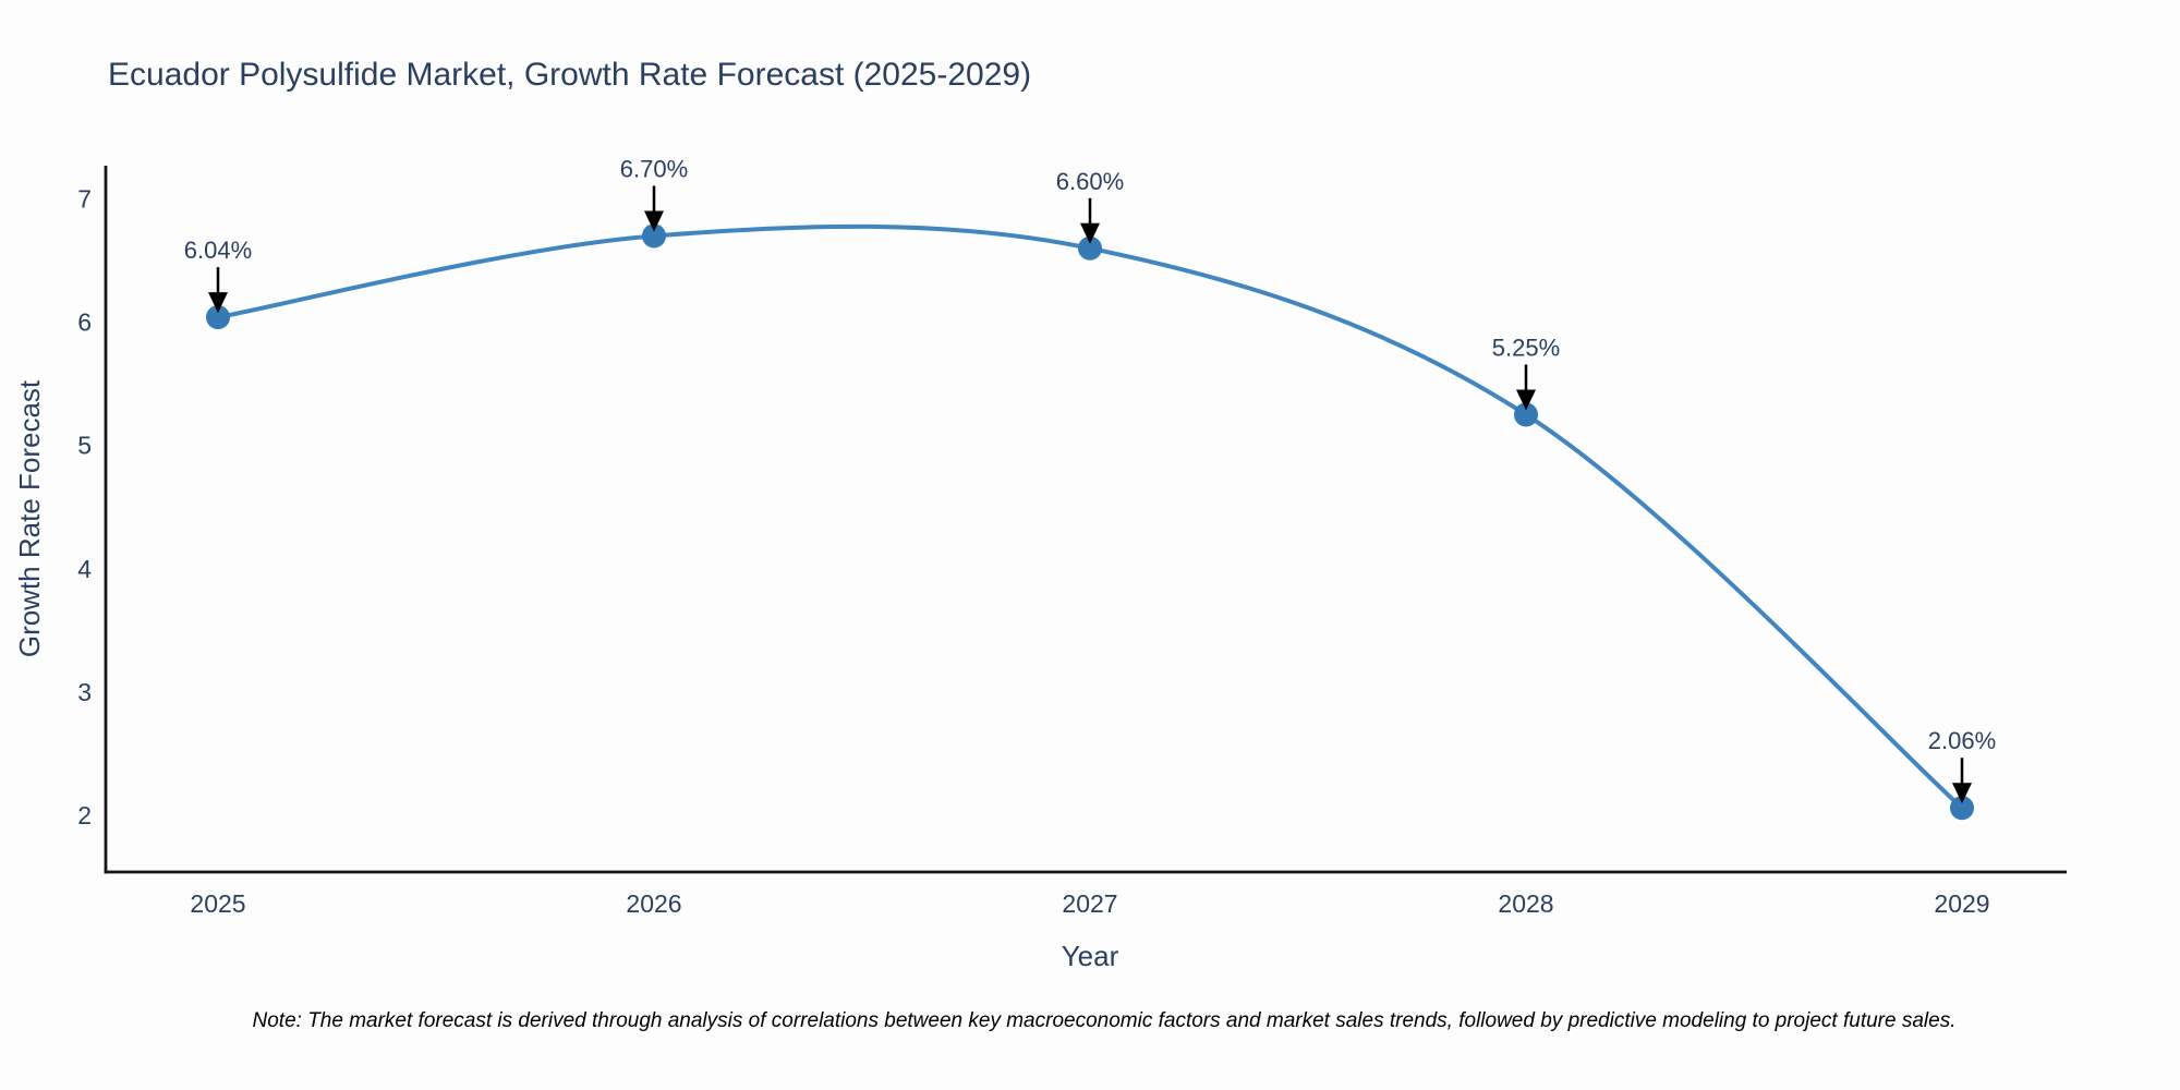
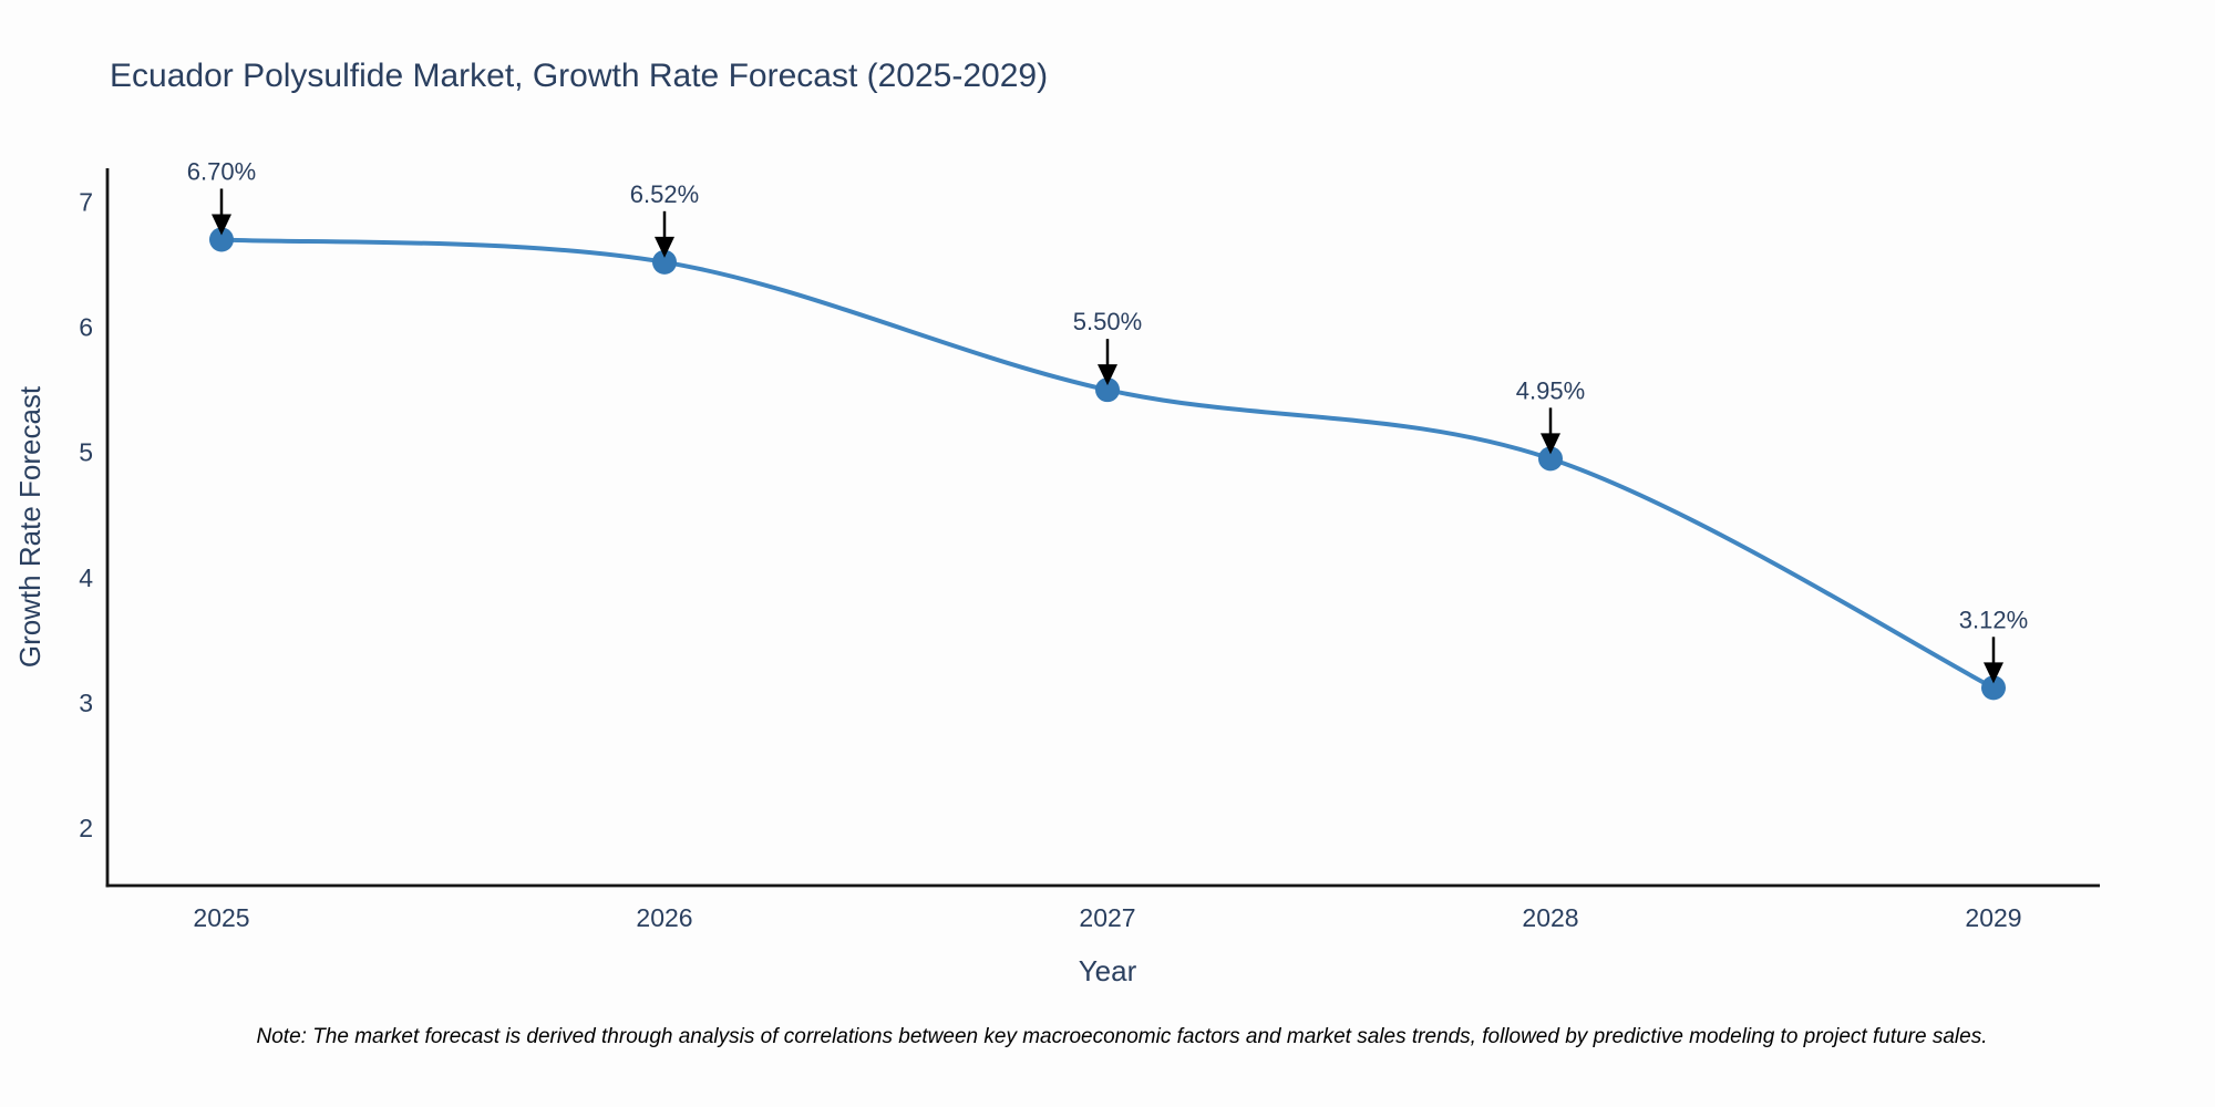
2025: 6.04% -> 6.70%
2026: 6.70% -> 6.52%
2027: 6.60% -> 5.50%
2028: 5.25% -> 4.95%
2029: 2.06% -> 3.12%
